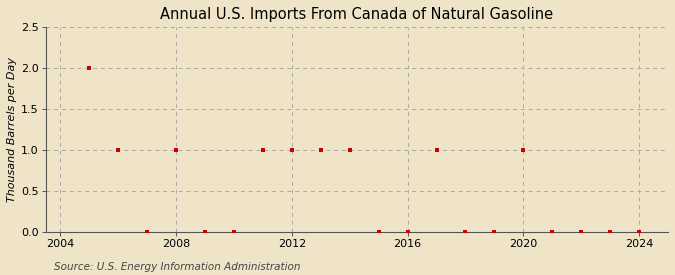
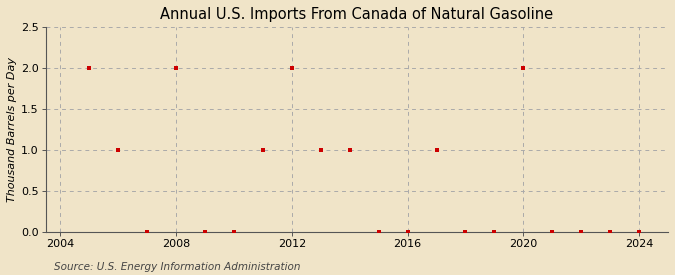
2008: 1 -> 2
2012: 1 -> 2
2020: 1 -> 2
